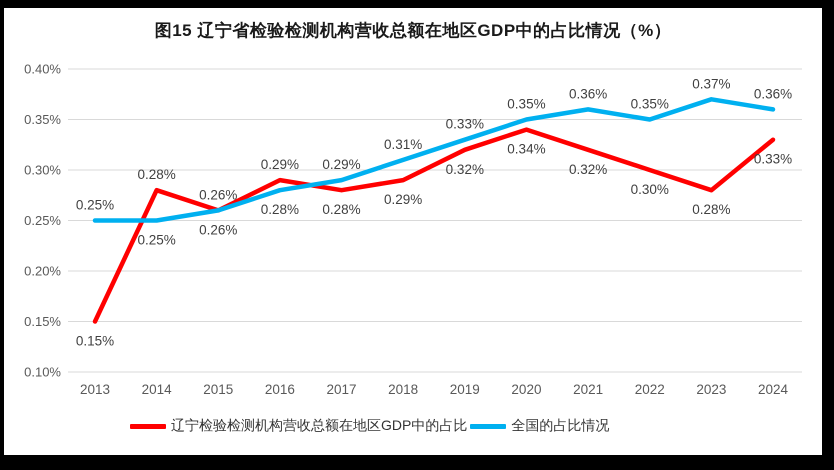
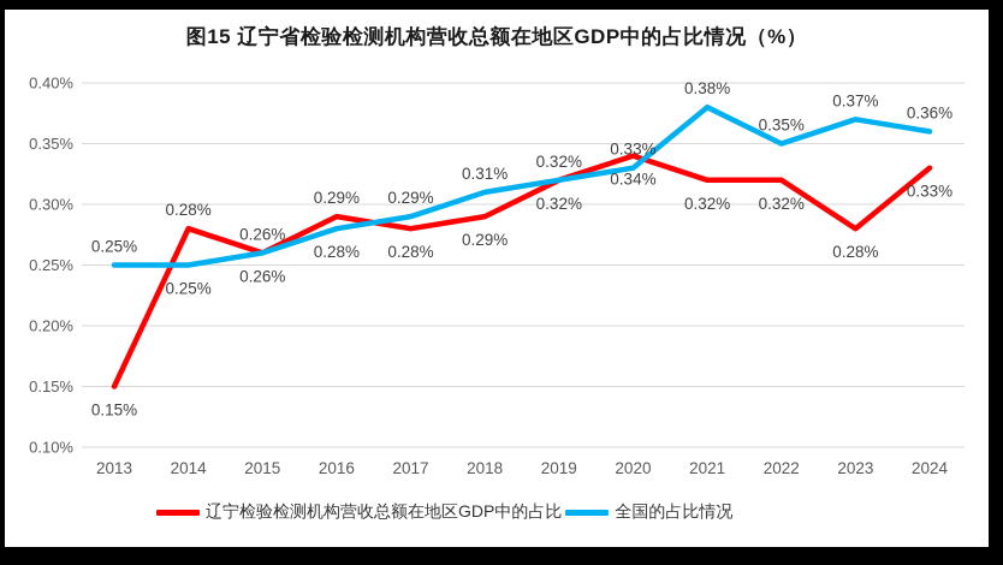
全国的占比情况/2019: 0.33% -> 0.32%
全国的占比情况/2020: 0.35% -> 0.33%
全国的占比情况/2021: 0.36% -> 0.38%
辽宁检验检测机构营收总额在地区GDP中的占比/2022: 0.30% -> 0.32%
